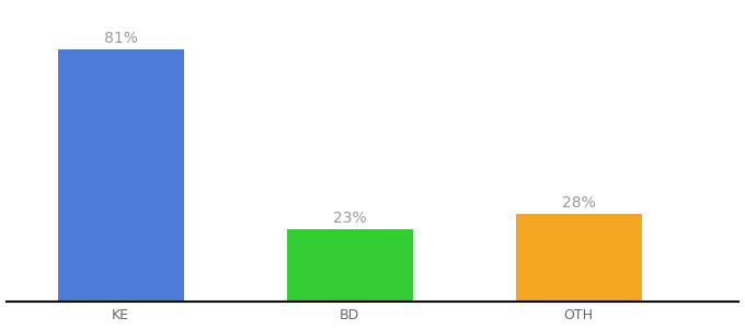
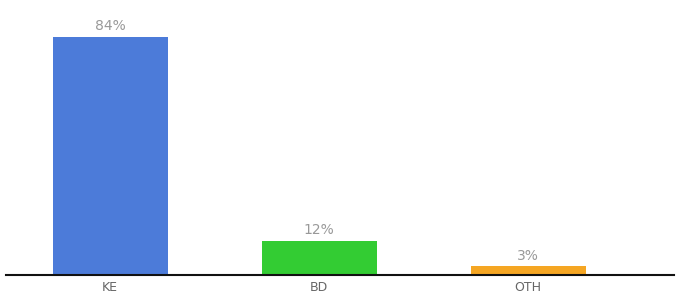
KE: 81% -> 84%
BD: 23% -> 12%
OTH: 28% -> 3%
